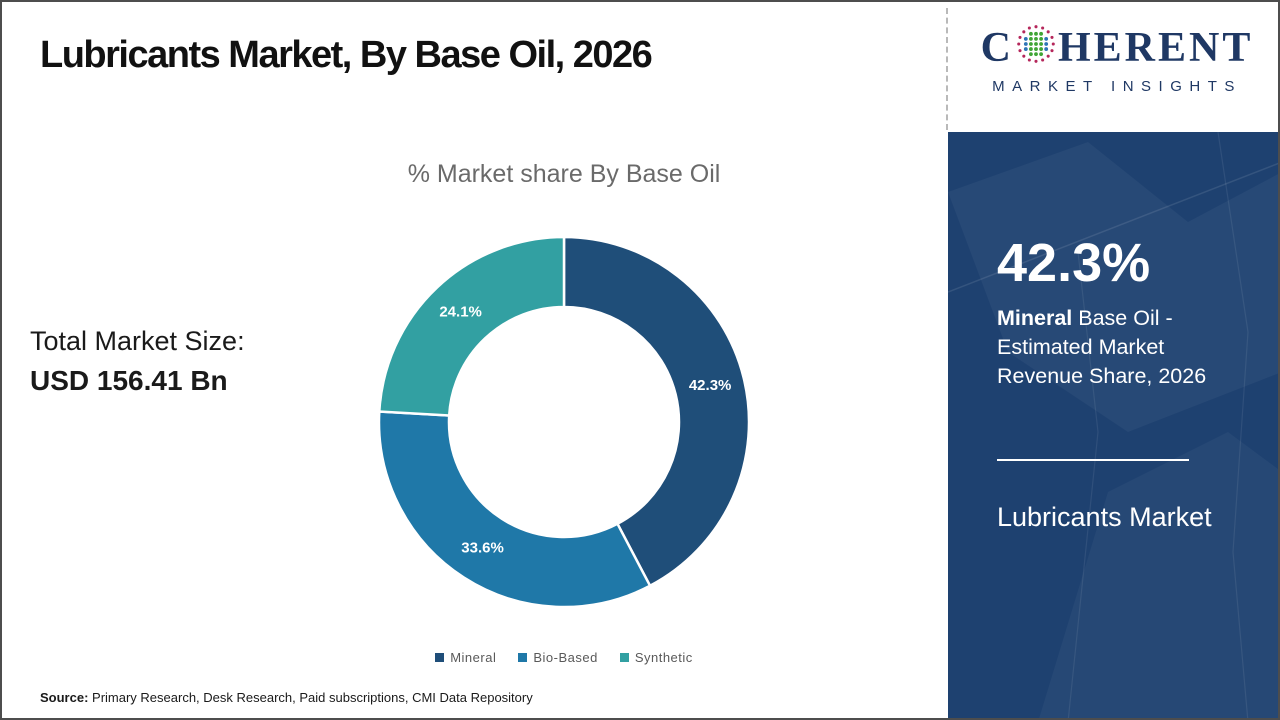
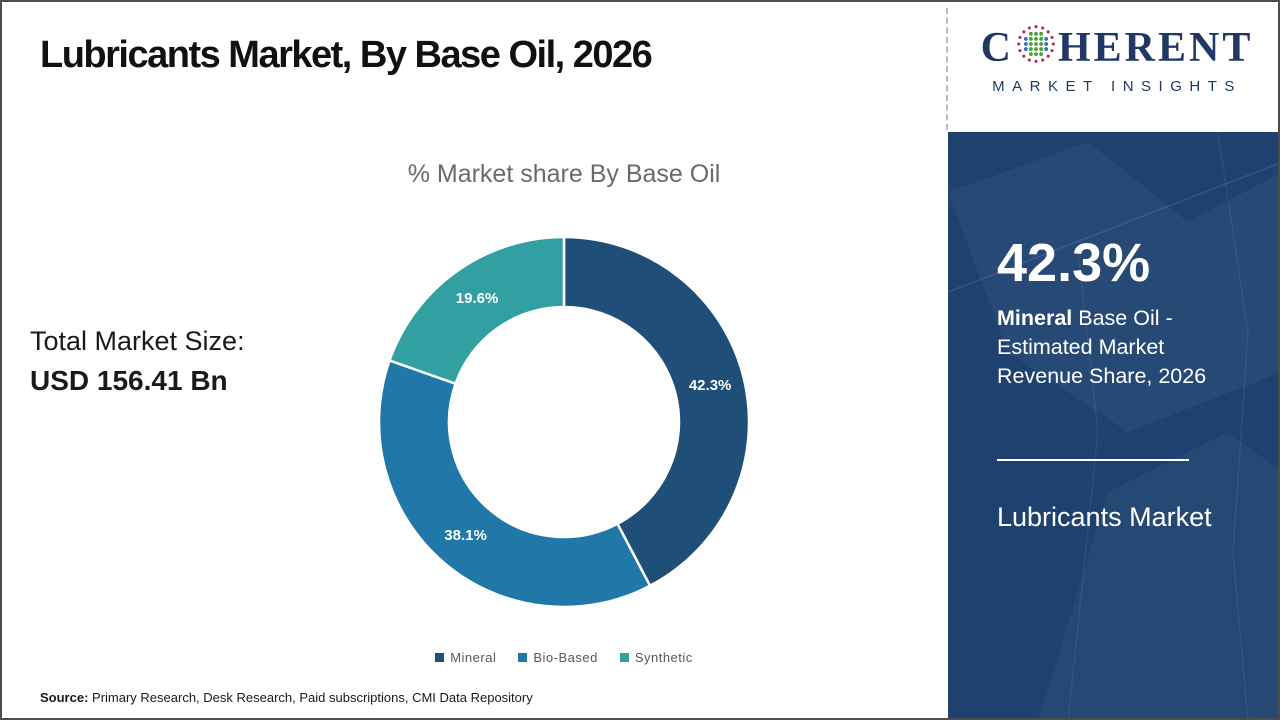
Bio-Based: 33.6% -> 38.1%
Synthetic: 24.1% -> 19.6%
